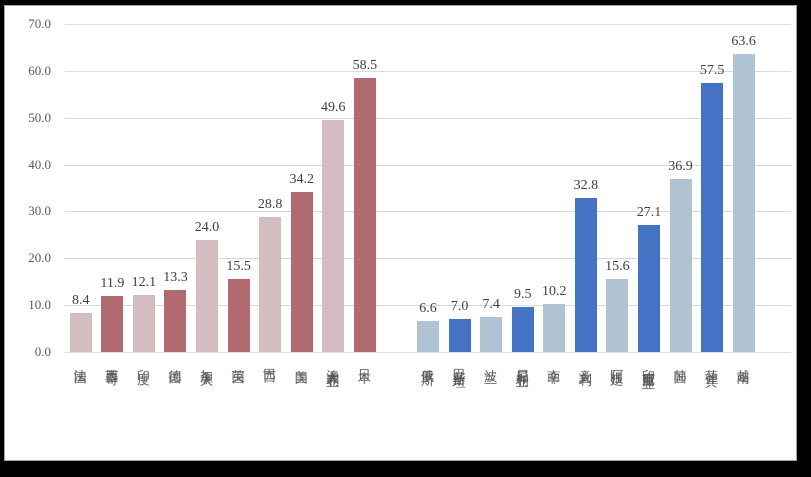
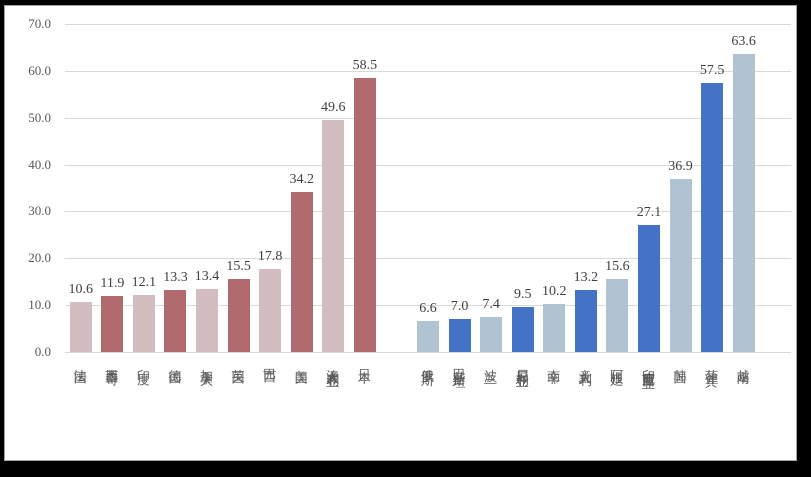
法国: 8.4 -> 10.6
加拿大: 24.0 -> 13.4
巴西: 28.8 -> 17.8
意大利: 32.8 -> 13.2
